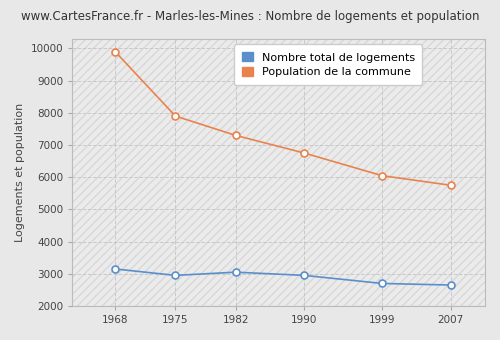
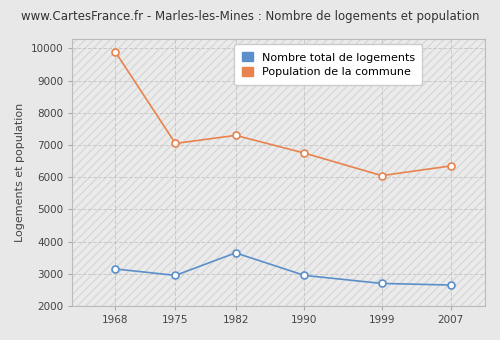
Population de la commune/1975: 7900 -> 7050
Nombre total de logements/1982: 3050 -> 3650
Population de la commune/2007: 5750 -> 6350
